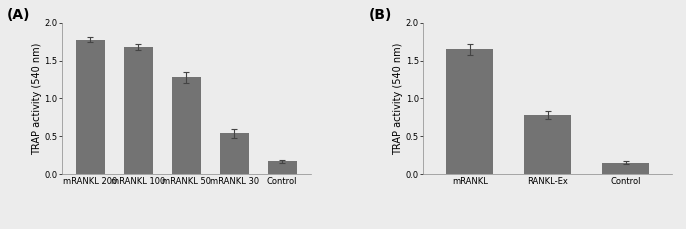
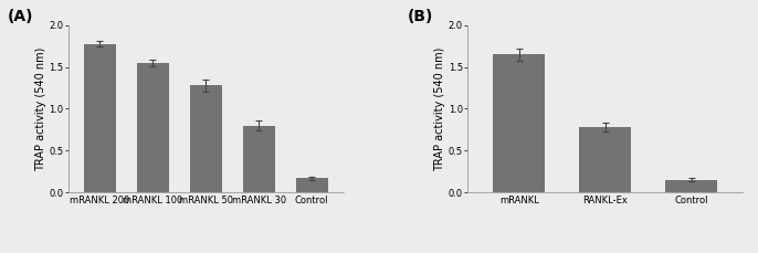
mRANKL 100: 1.68 -> 1.55
mRANKL 30: 0.54 -> 0.80
